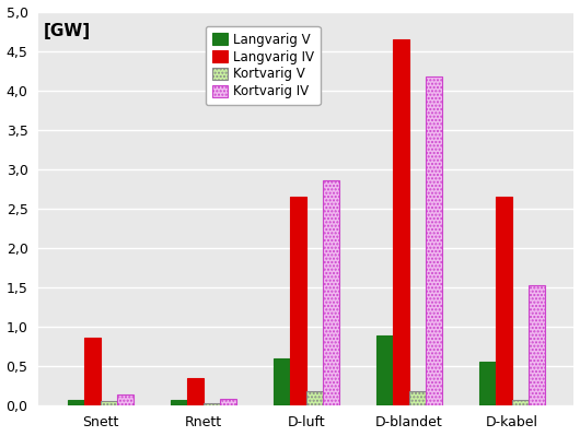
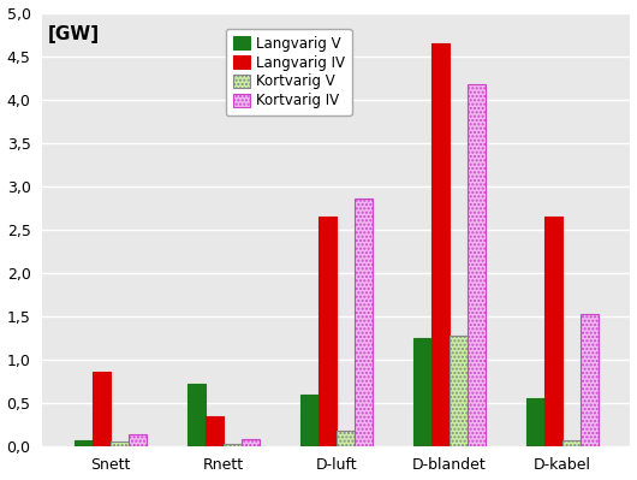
Langvarig V/Rnett: 0,07 -> 0,72
Langvarig V/D-blandet: 0,88 -> 1,24
Kortvarig V/D-blandet: 0,18 -> 1,28
